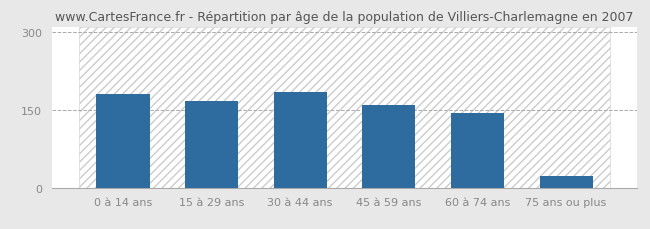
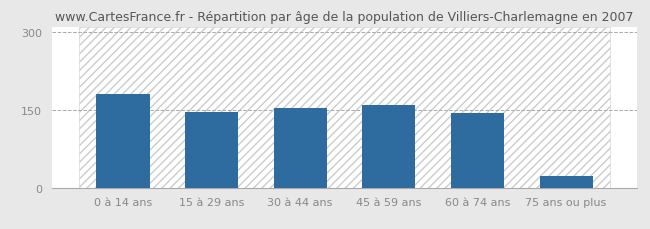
15 à 29 ans: 167 -> 146
30 à 44 ans: 185 -> 154
